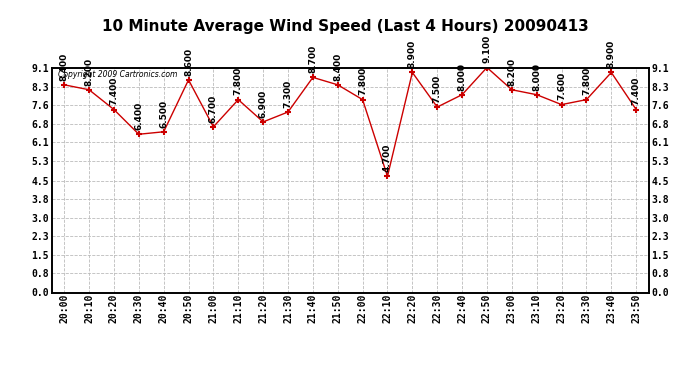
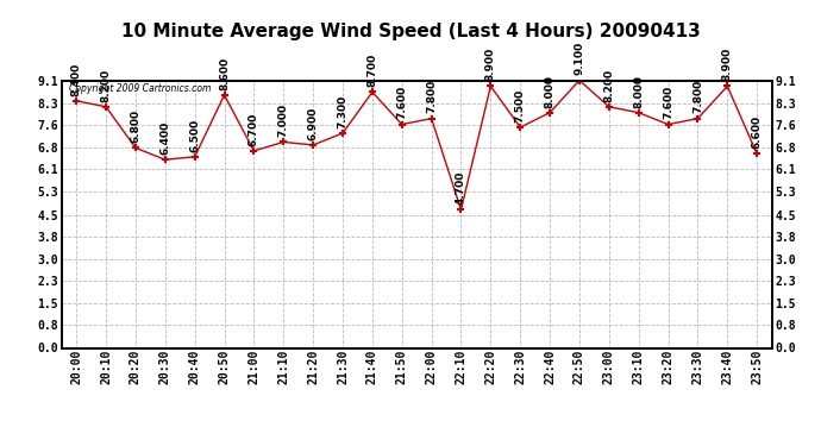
20:20: 7.400 -> 6.800
21:10: 7.800 -> 7.000
21:50: 8.400 -> 7.600
23:50: 7.400 -> 6.600
